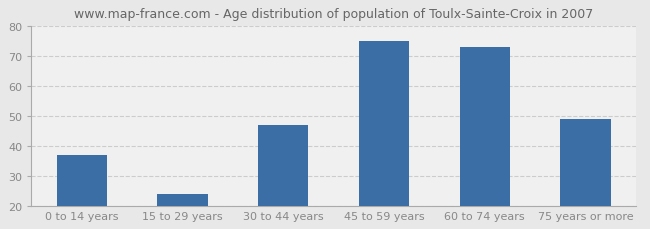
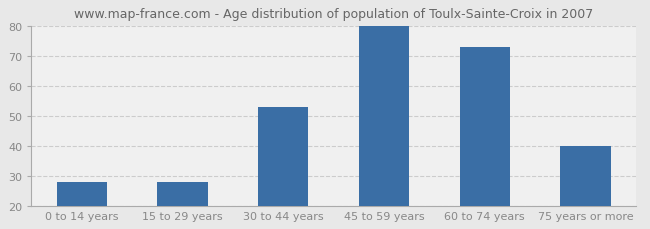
0 to 14 years: 37 -> 28
15 to 29 years: 24 -> 28
30 to 44 years: 47 -> 53
45 to 59 years: 75 -> 80
75 years or more: 49 -> 40
